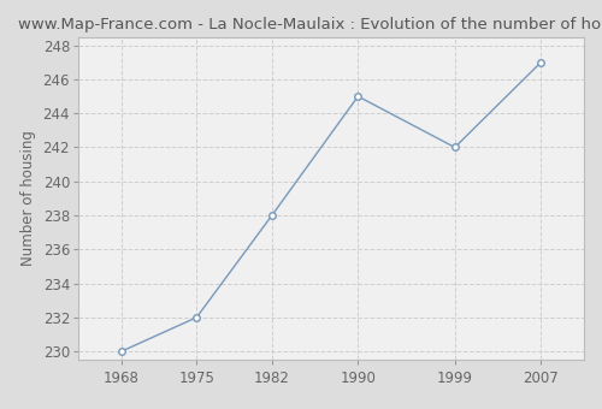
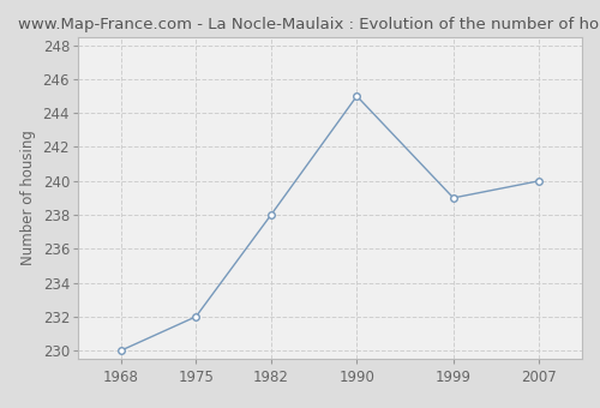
1999: 242 -> 239
2007: 247 -> 240
